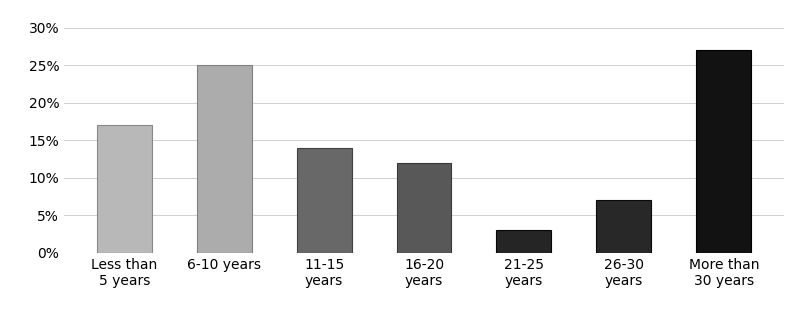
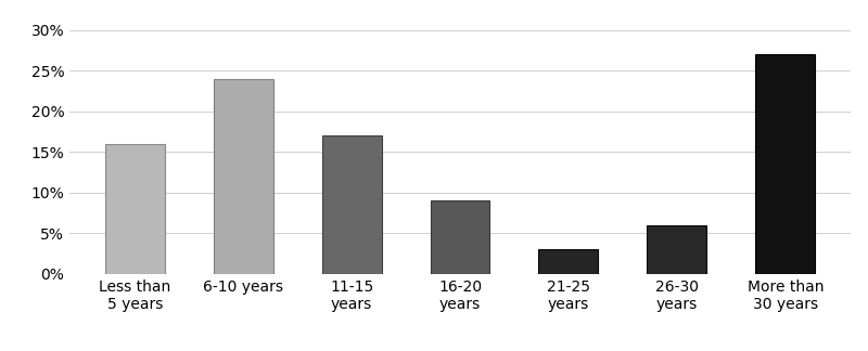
Less than 5 years: 17% -> 16%
6-10 years: 25% -> 24%
11-15 years: 14% -> 17%
16-20 years: 12% -> 9%
26-30 years: 7% -> 6%
